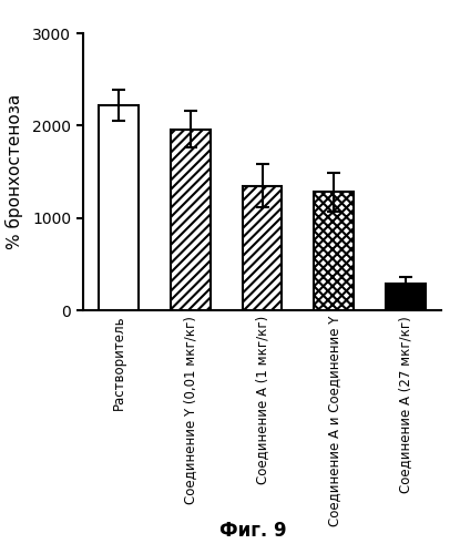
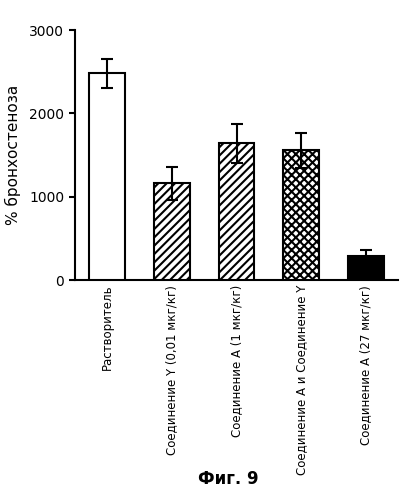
Растворитель: 2220 -> 2480
Соединение Y (0,01 мкг/кг): 1960 -> 1160
Соединение А (1 мкг/кг): 1350 -> 1640
Соединение А и Соединение Y: 1280 -> 1560
